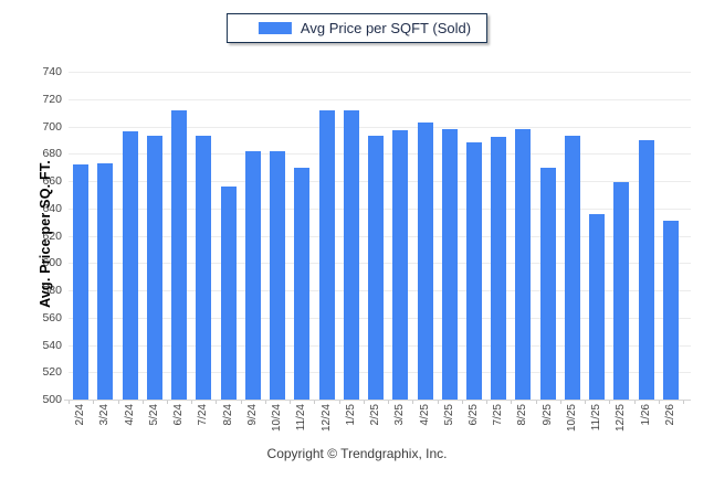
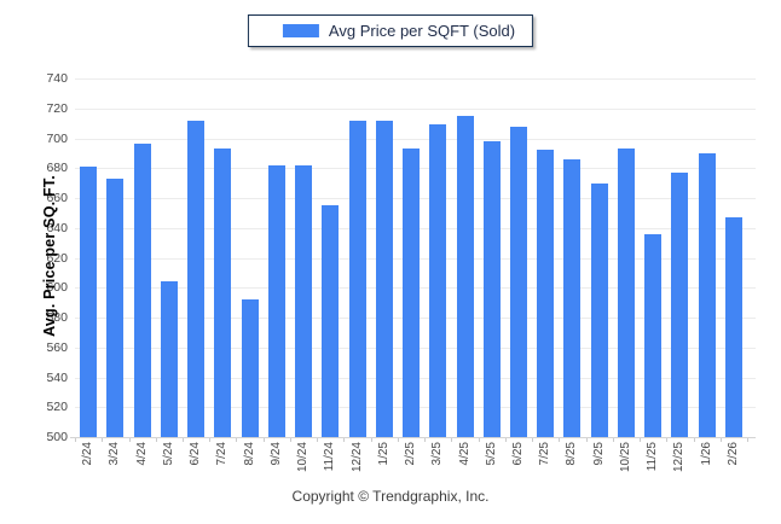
2/24: 672 -> 681
5/24: 693 -> 604
8/24: 656 -> 592
11/24: 670 -> 655
3/25: 697 -> 709
4/25: 703 -> 715
6/25: 688 -> 708
8/25: 698 -> 686
12/25: 659 -> 677
2/26: 631 -> 647
